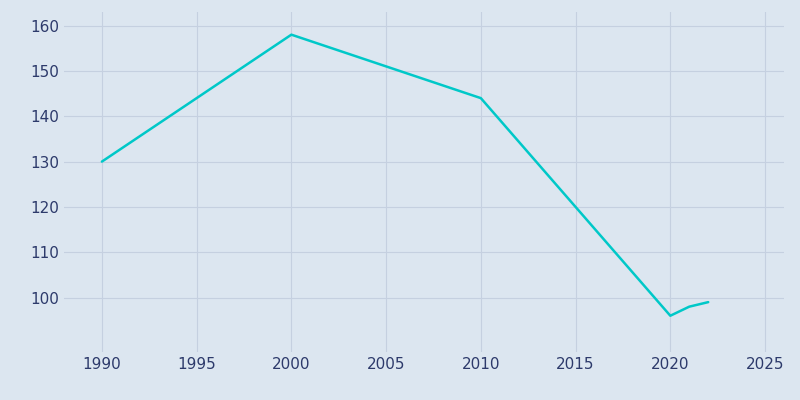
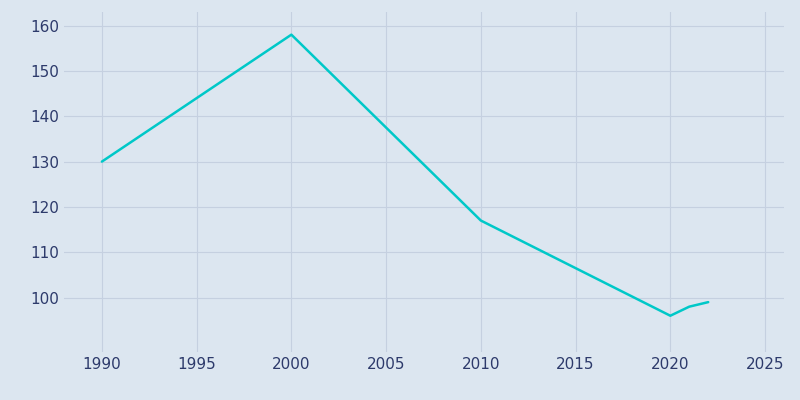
2010: 144 -> 117
